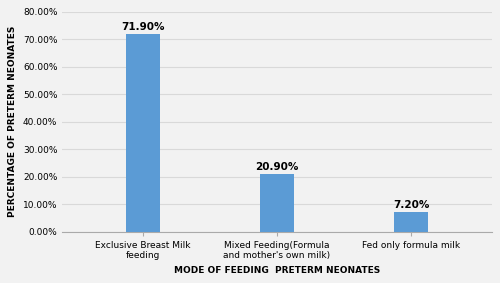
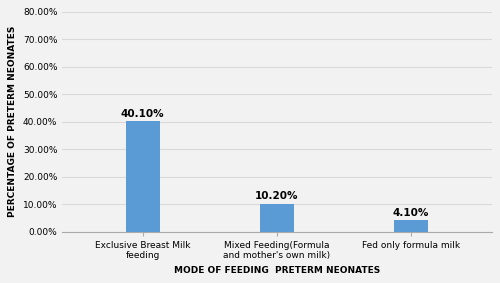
Exclusive Breast Milk feeding: 71.90% -> 40.10%
Mixed Feeding(Formula and mother's own milk): 20.90% -> 10.20%
Fed only formula milk: 7.20% -> 4.10%
